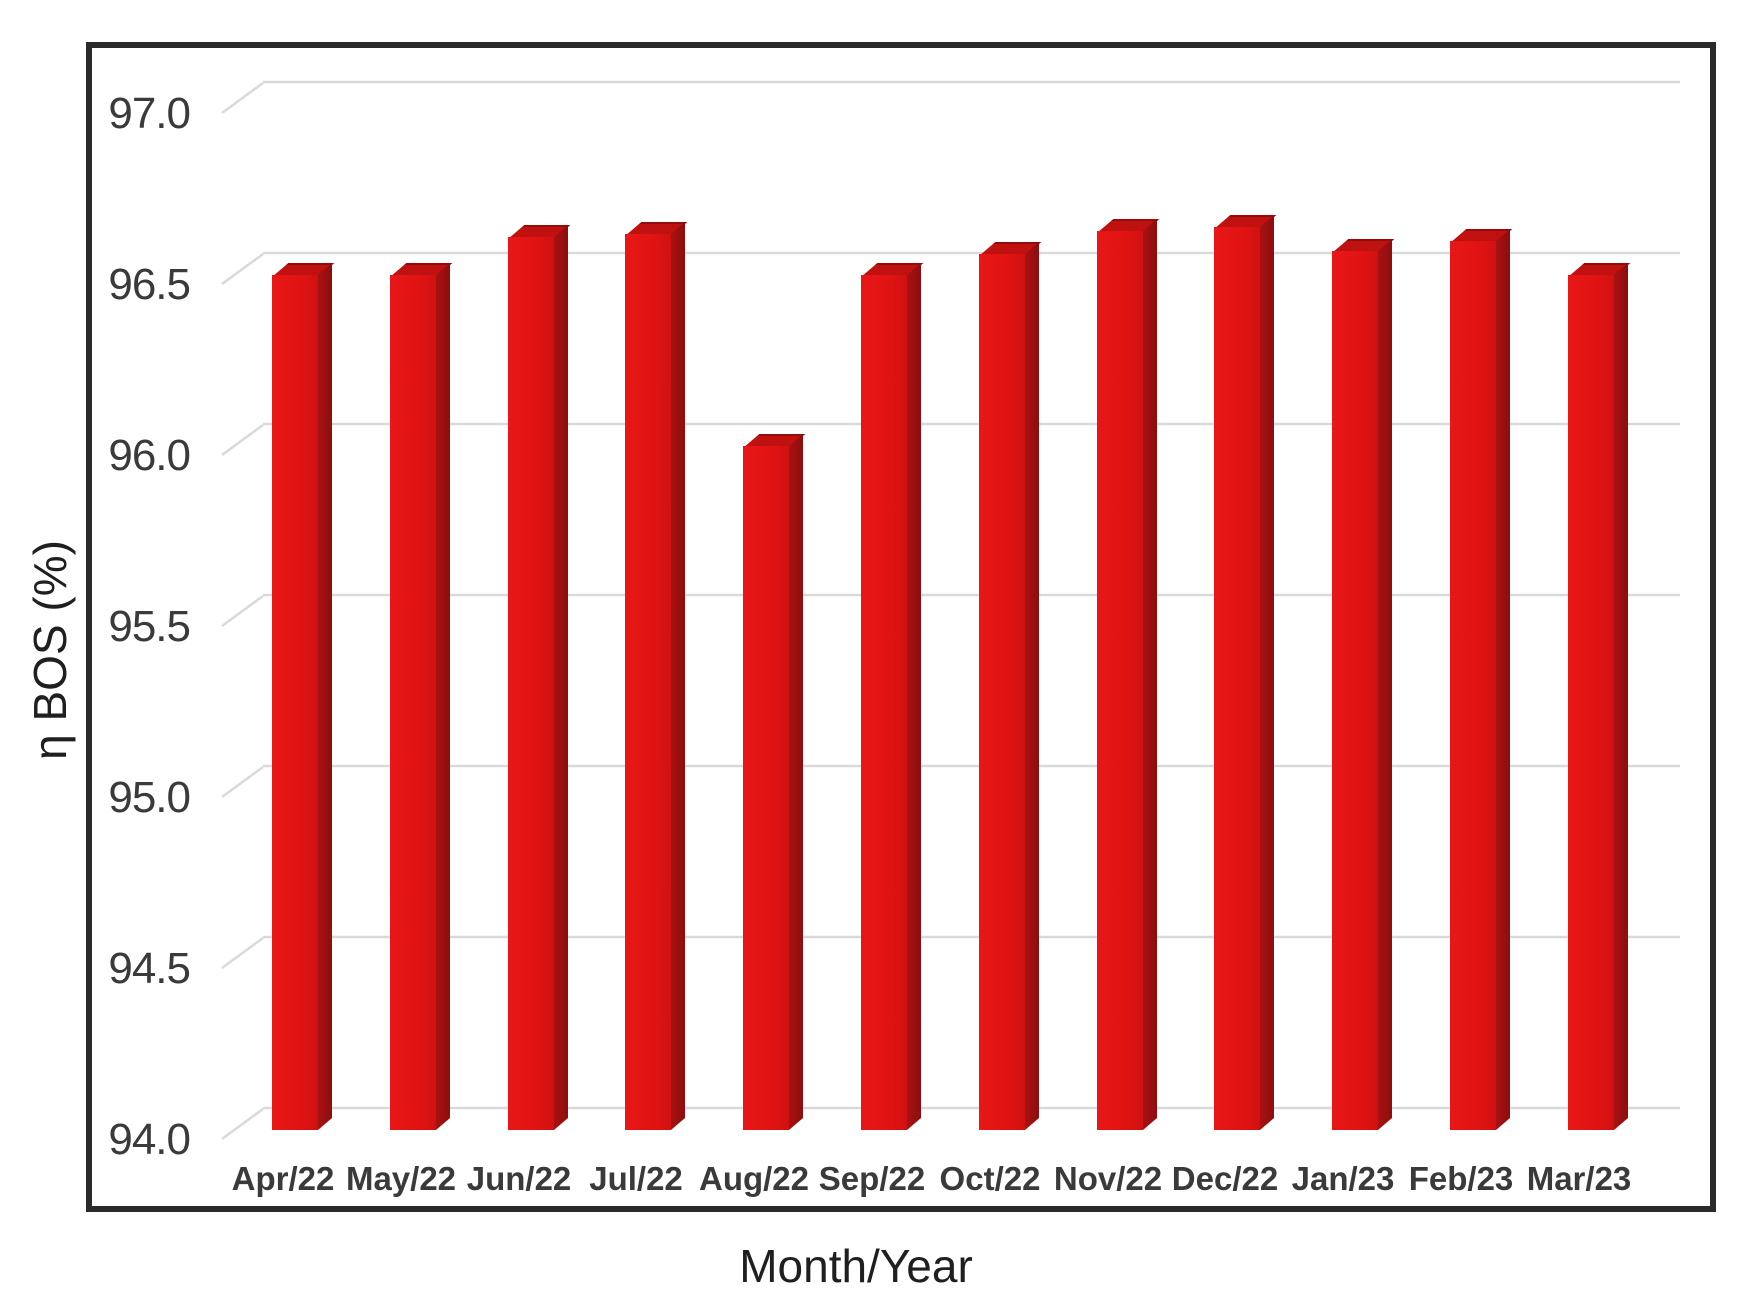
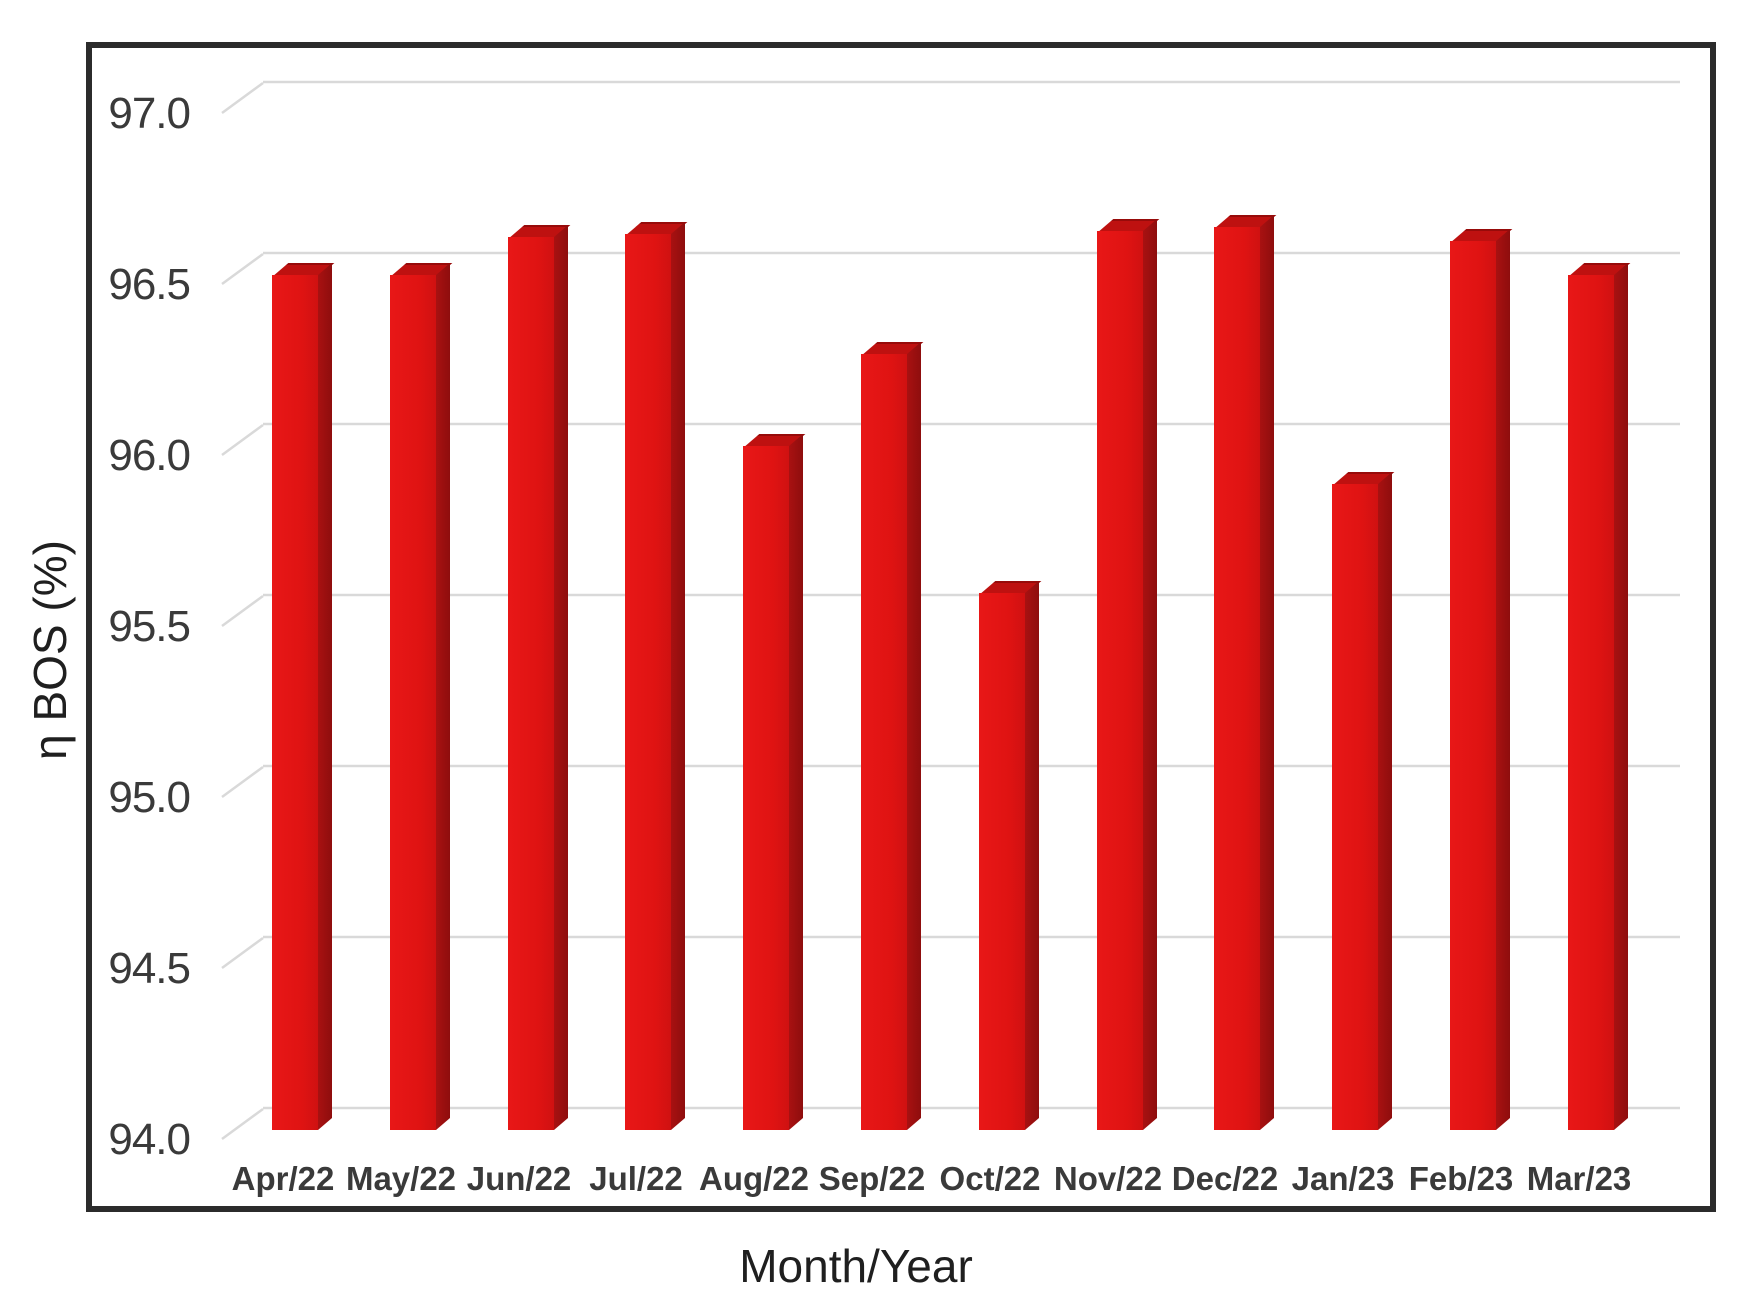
Sep/22: 96.50 -> 96.27
Oct/22: 96.56 -> 95.57
Jan/23: 96.57 -> 95.89
